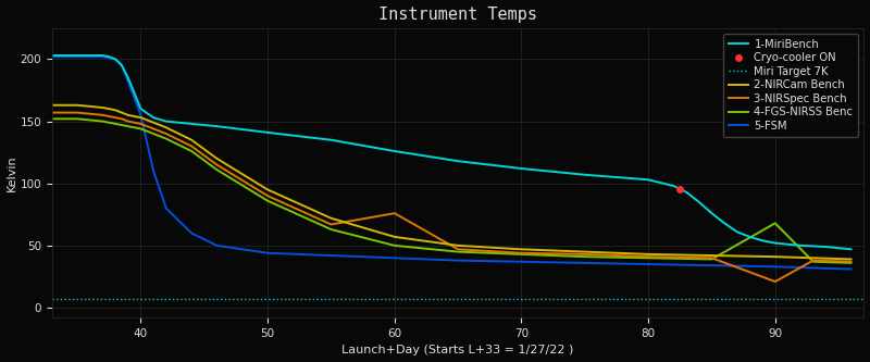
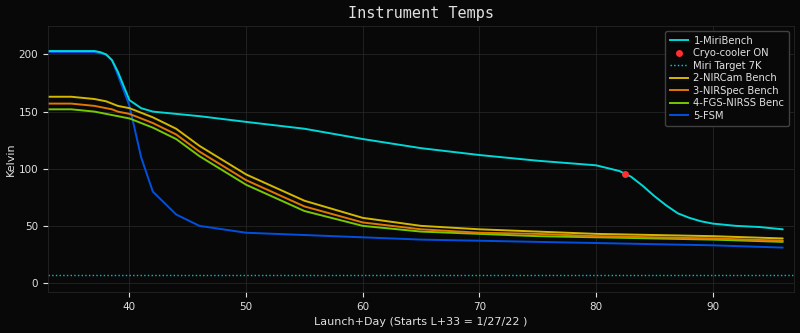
3-NIRSpec Bench/60: 76 -> 53
3-NIRSpec Bench/90: 21 -> 39
4-FGS-NIRSS Benc/90: 68 -> 38
